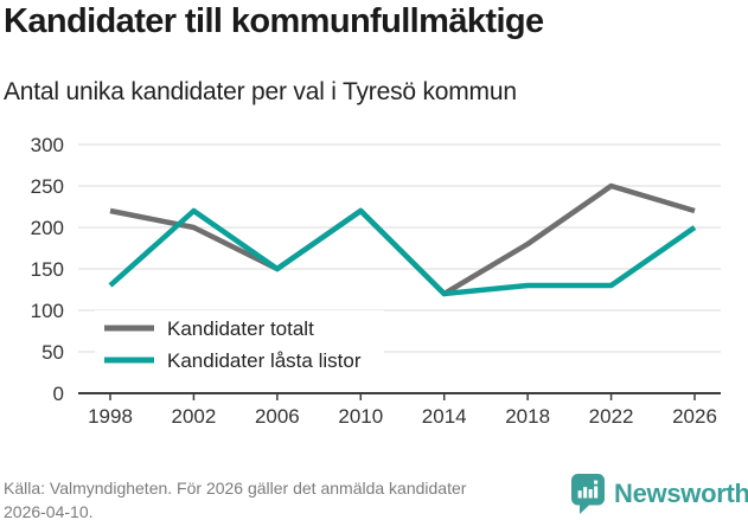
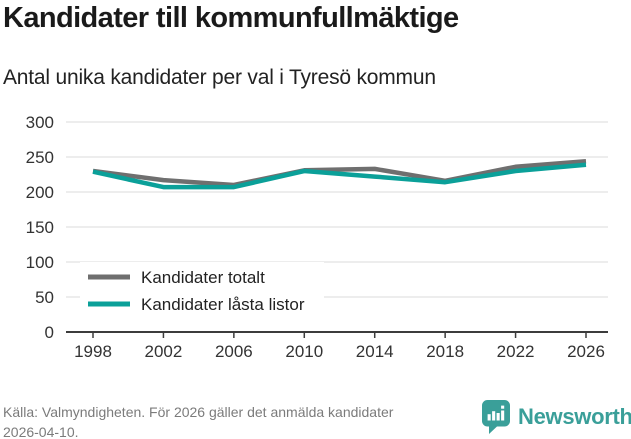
Kandidater totalt/1998: 220 -> 230
Kandidater låsta listor/1998: 130 -> 230
Kandidater totalt/2002: 200 -> 220
Kandidater låsta listor/2002: 220 -> 210
Kandidater totalt/2006: 150 -> 210
Kandidater låsta listor/2006: 150 -> 210
Kandidater totalt/2010: 220 -> 230
Kandidater låsta listor/2010: 220 -> 230
Kandidater totalt/2014: 120 -> 230
Kandidater låsta listor/2014: 120 -> 220
Kandidater totalt/2018: 180 -> 220
Kandidater låsta listor/2018: 130 -> 210
Kandidater totalt/2022: 250 -> 240
Kandidater låsta listor/2022: 130 -> 230
Kandidater totalt/2026: 220 -> 240
Kandidater låsta listor/2026: 200 -> 240
